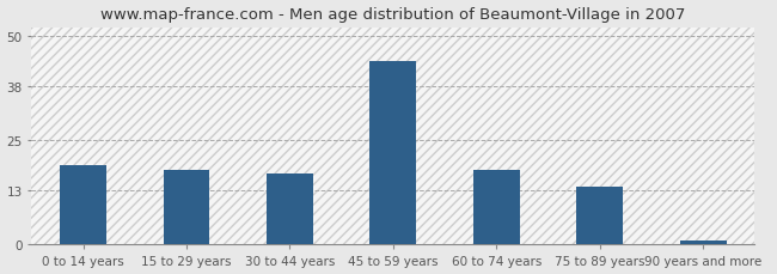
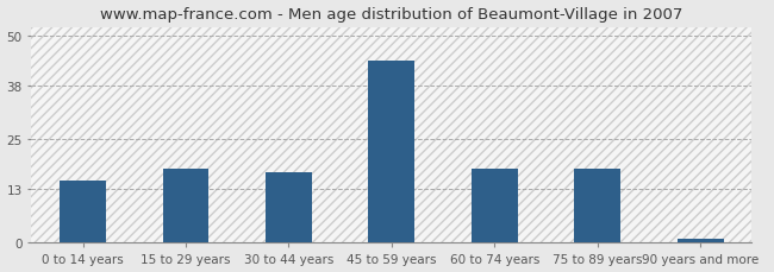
0 to 14 years: 19 -> 15
75 to 89 years: 14 -> 18
